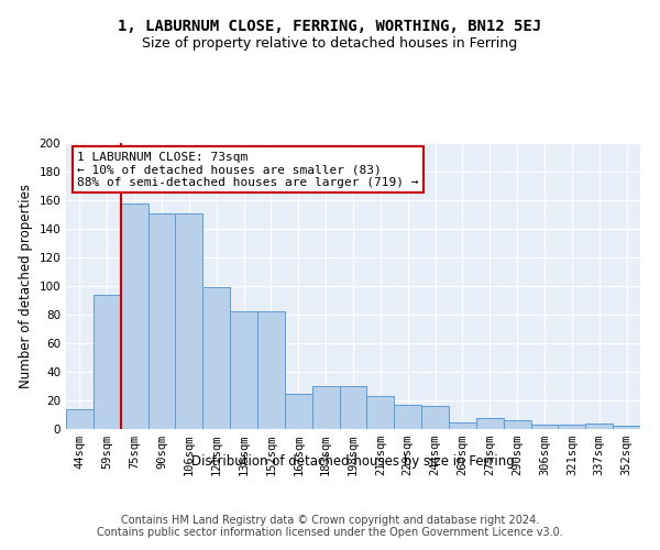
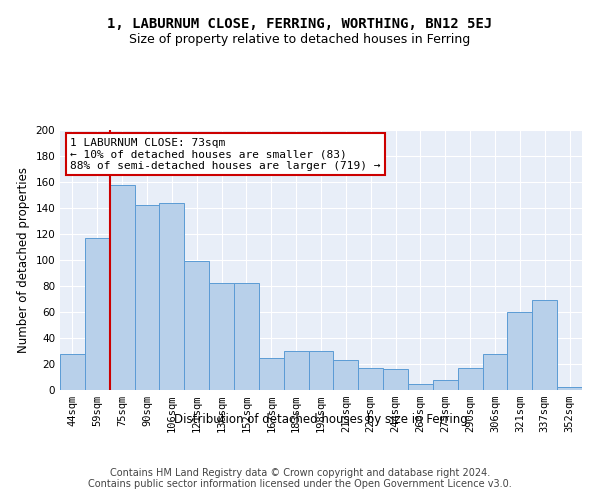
44sqm: 14 -> 28
59sqm: 94 -> 117
90sqm: 151 -> 142
106sqm: 151 -> 144
290sqm: 6 -> 17
306sqm: 3 -> 28
321sqm: 3 -> 60
337sqm: 4 -> 69
